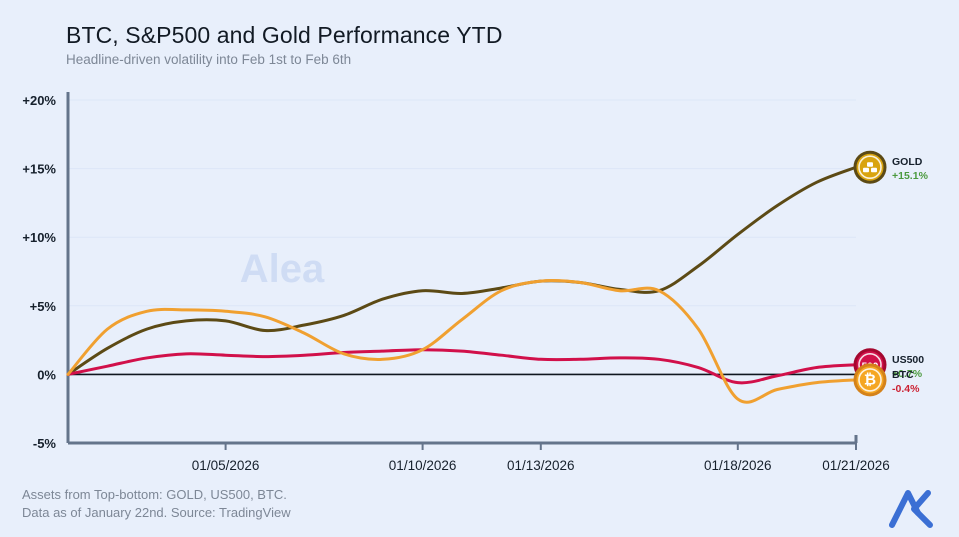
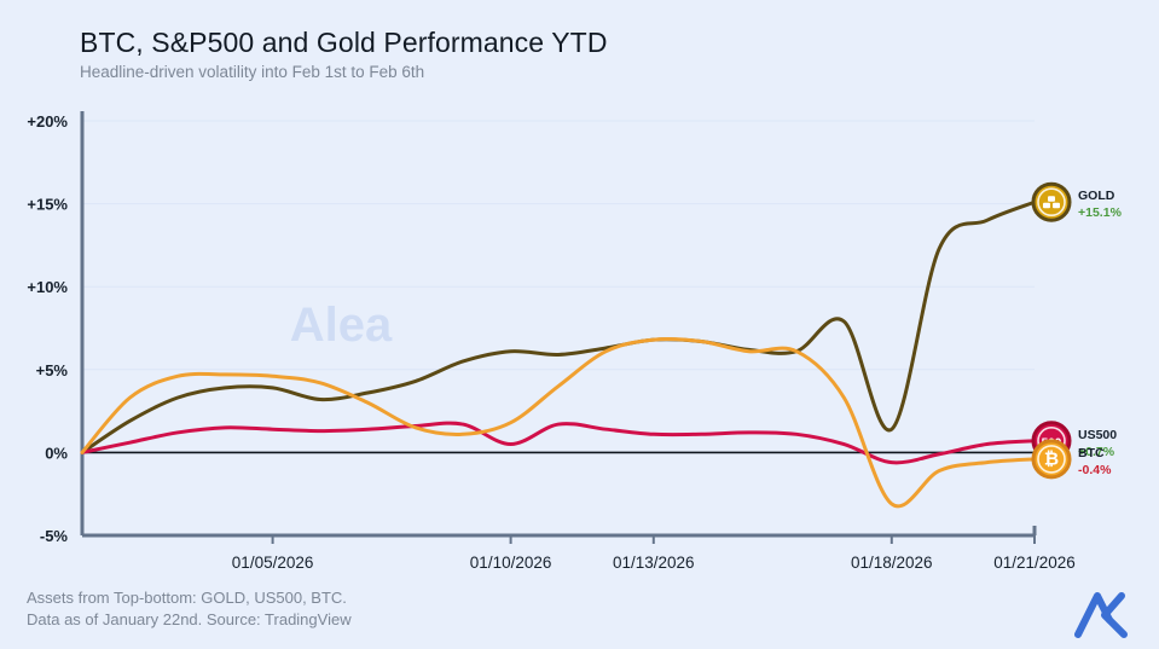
US500/01/10/2026: 1.8% -> 0.5%
GOLD/01/18/2026: 10.2% -> 1.4%
BTC/01/18/2026: -1.8% -> -3.1%
